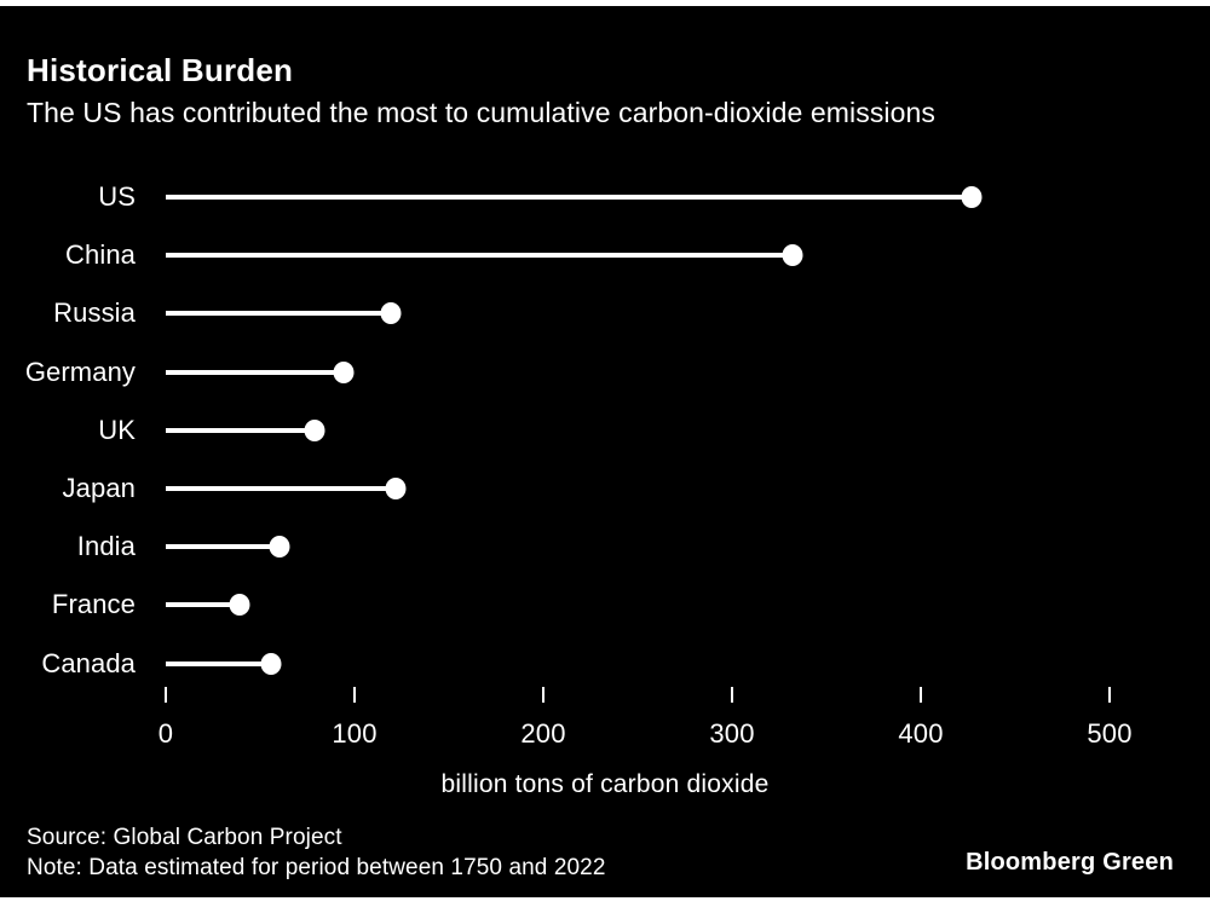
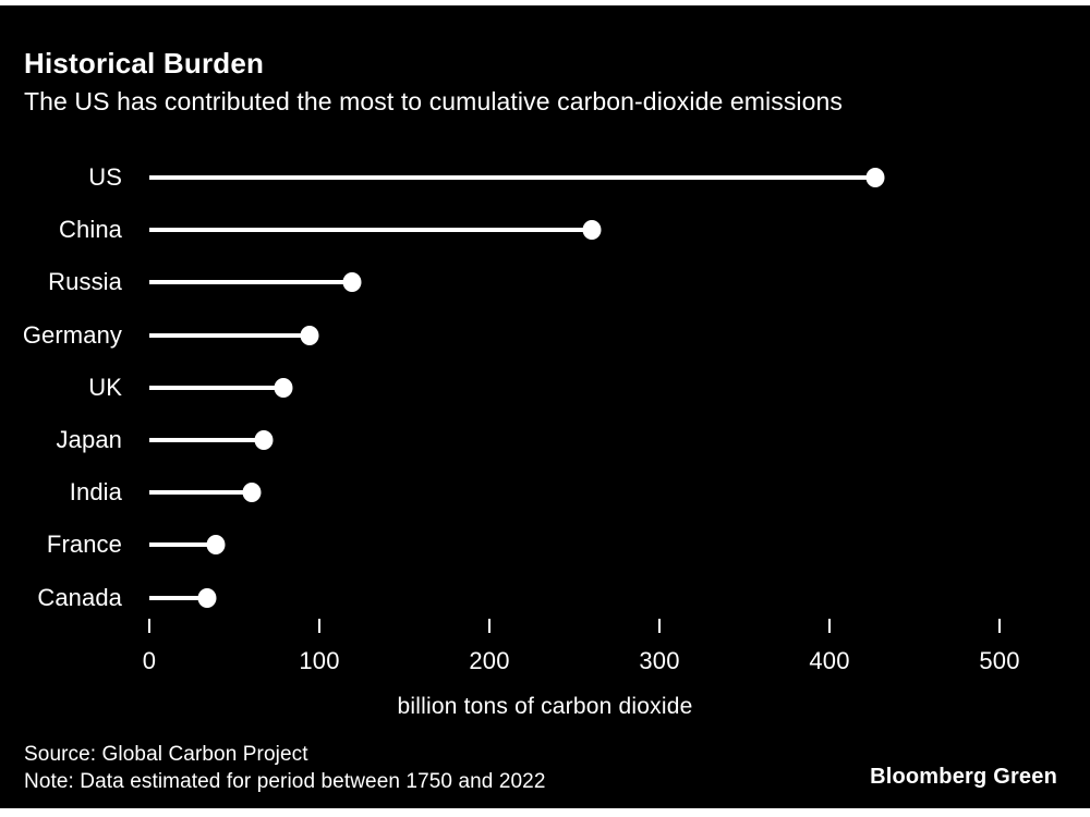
China: 332 -> 260
Japan: 122 -> 67
Canada: 56 -> 34
